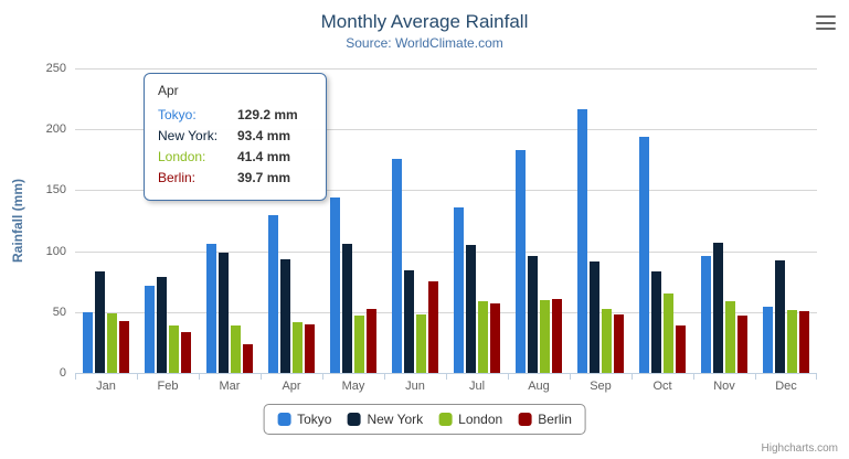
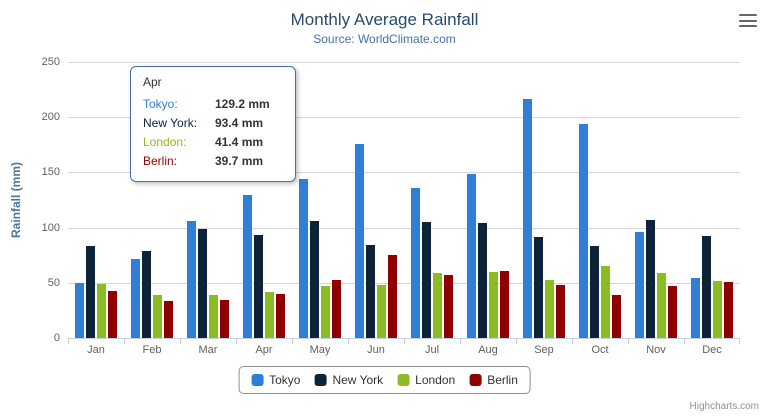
Berlin/Mar: 24 -> 34
Tokyo/Aug: 183 -> 148
New York/Aug: 96 -> 104
